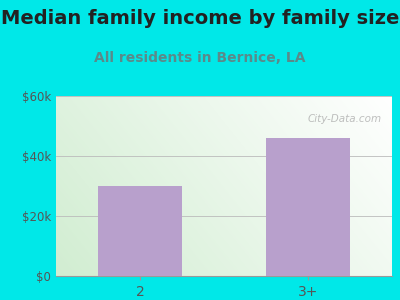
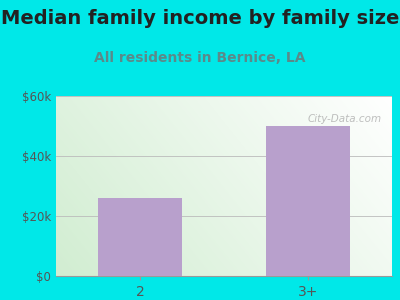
2: $30k -> $26k
3+: $46k -> $50k
